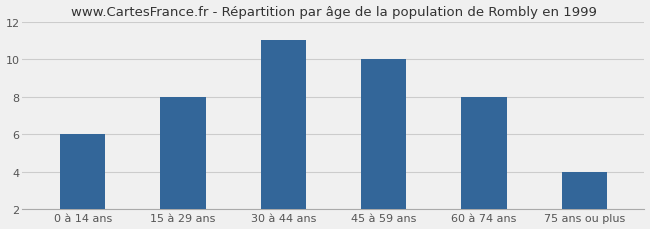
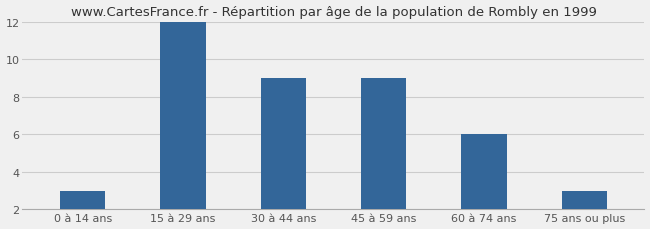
0 à 14 ans: 6 -> 3
15 à 29 ans: 8 -> 12
30 à 44 ans: 11 -> 9
45 à 59 ans: 10 -> 9
60 à 74 ans: 8 -> 6
75 ans ou plus: 4 -> 3
